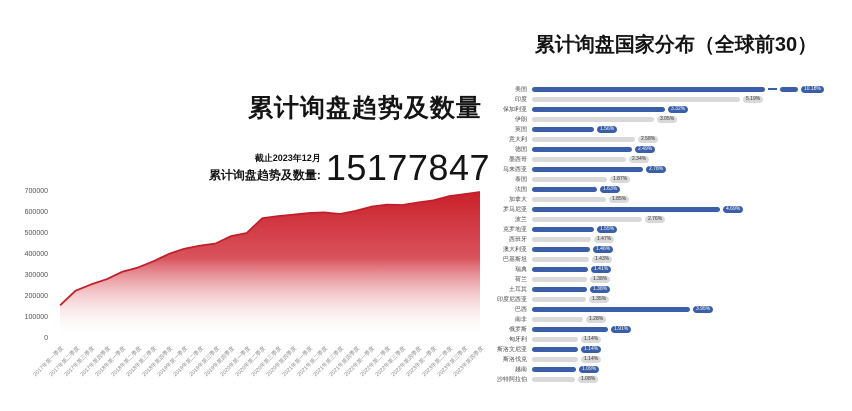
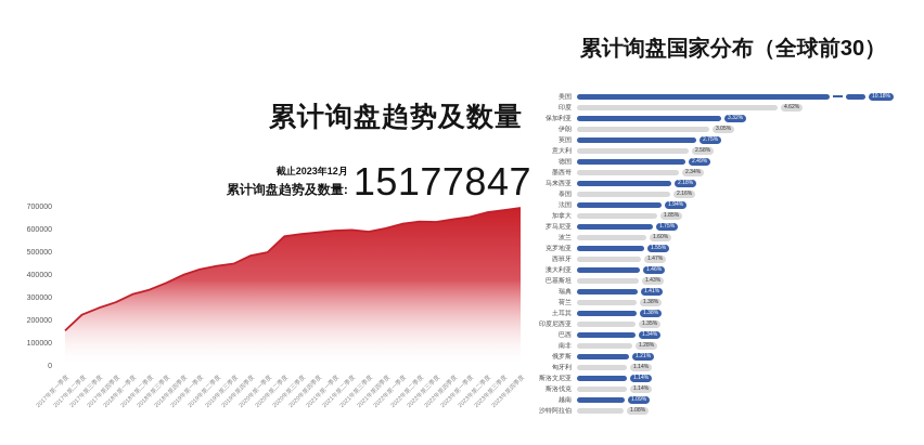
累计询盘国家分布（全球前30）/印度: 5.19% -> 4.62%
累计询盘国家分布（全球前30）/英国: 1.56% -> 2.75%
累计询盘国家分布（全球前30）/马来西亚: 2.78% -> 2.18%
累计询盘国家分布（全球前30）/泰国: 1.87% -> 2.16%
累计询盘国家分布（全球前30）/法国: 1.63% -> 1.94%
累计询盘国家分布（全球前30）/罗马尼亚: 4.69% -> 1.75%
累计询盘国家分布（全球前30）/波兰: 2.76% -> 1.60%
累计询盘国家分布（全球前30）/巴西: 3.95% -> 1.34%
累计询盘国家分布（全球前30）/俄罗斯: 1.91% -> 1.21%
